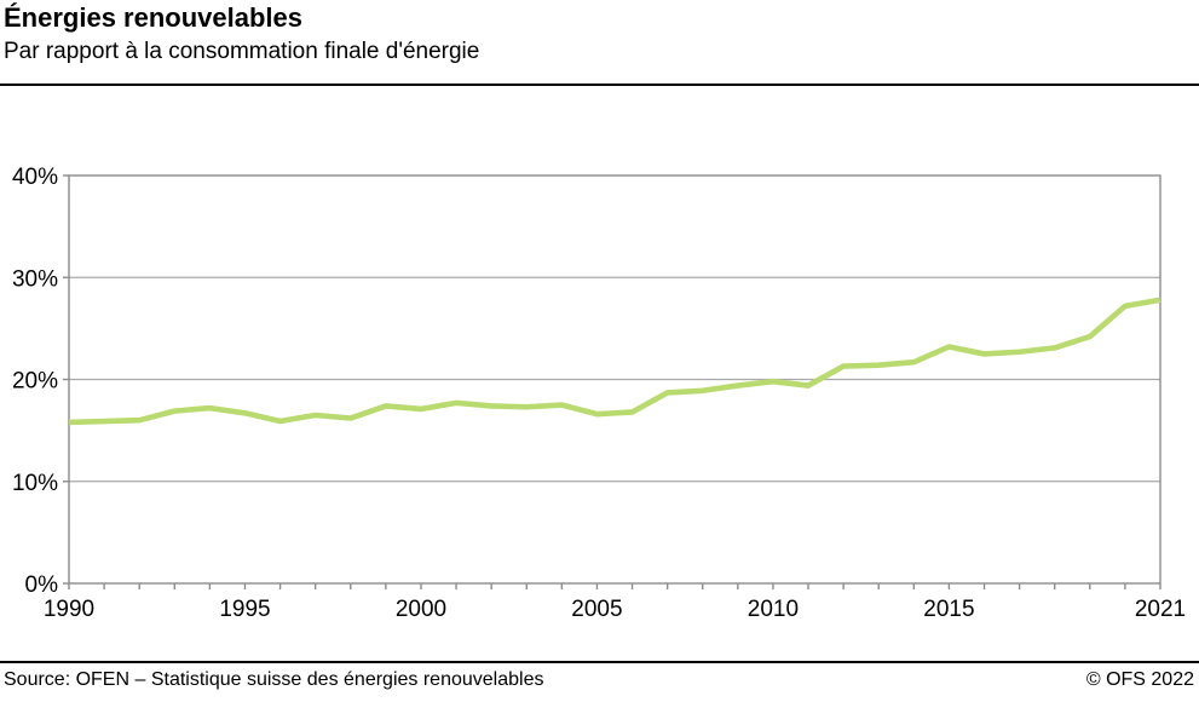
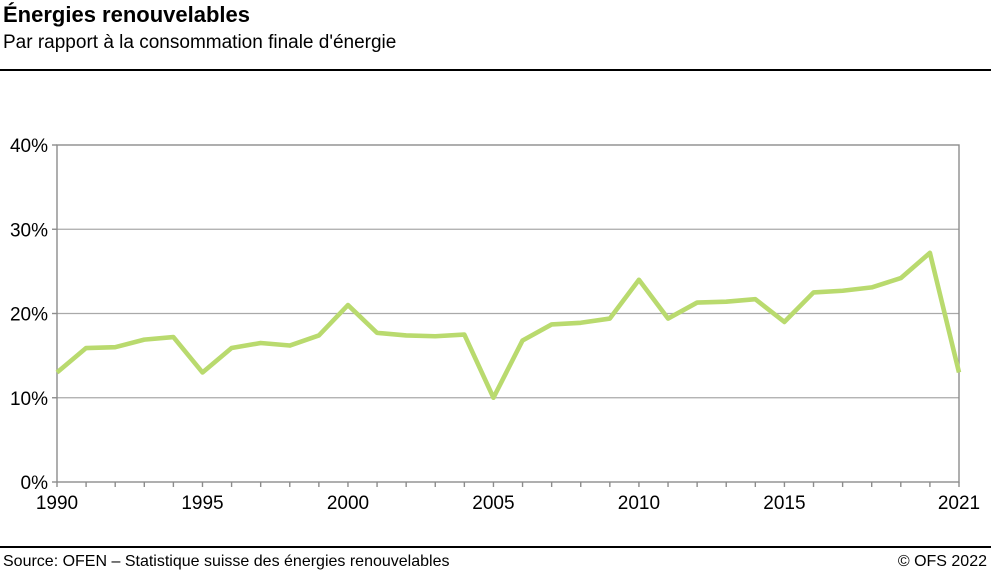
1990: 16% -> 13%
1995: 17% -> 13%
2000: 17% -> 21%
2005: 17% -> 10%
2010: 20% -> 24%
2015: 23% -> 19%
2021: 28% -> 13%
